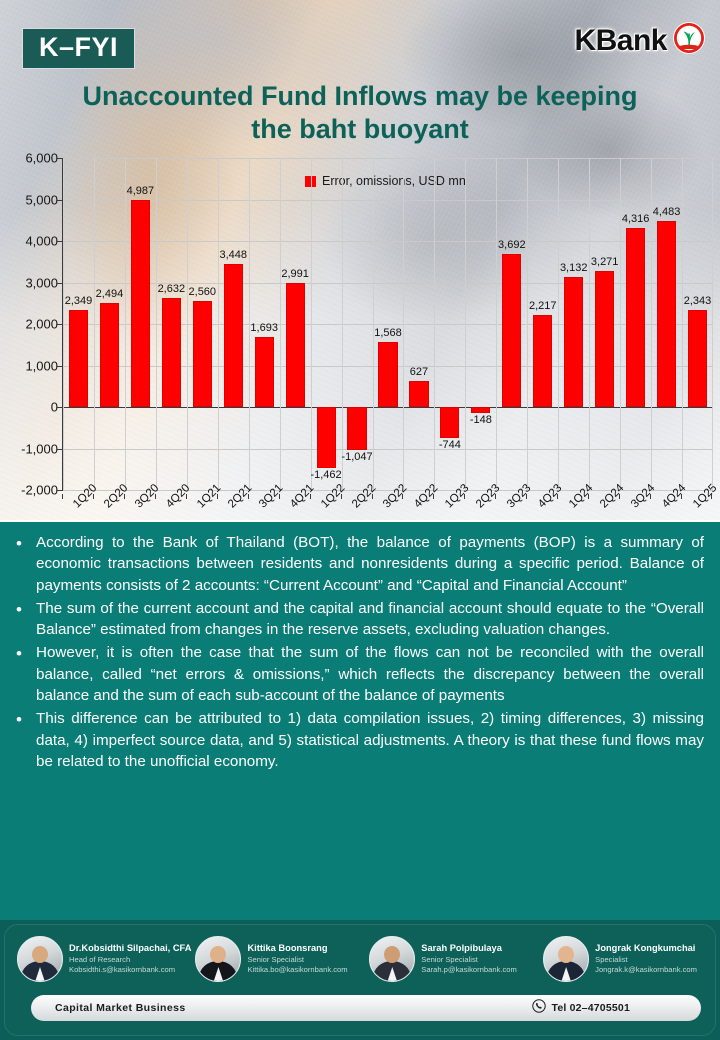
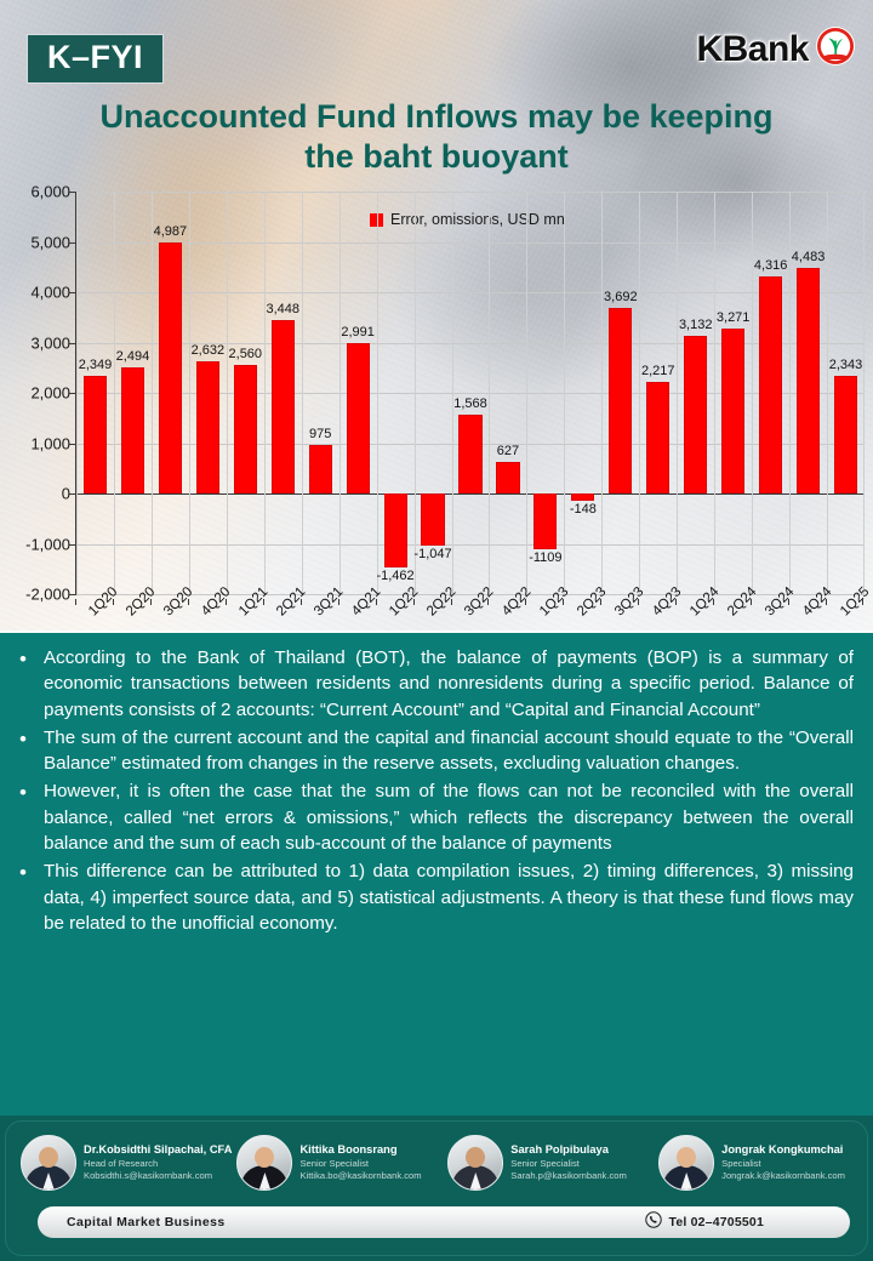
3Q21: 1,693 -> 975
1Q23: -744 -> -1109
